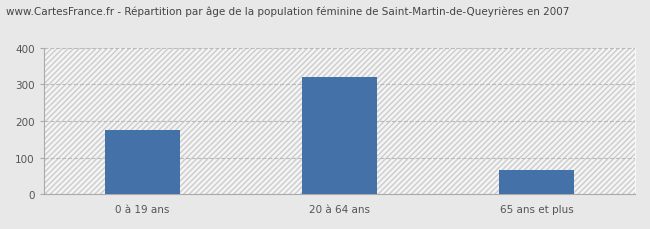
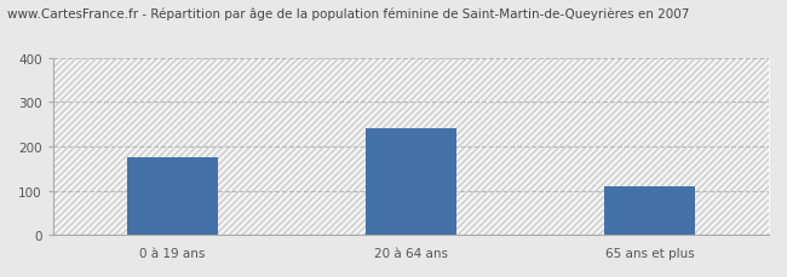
20 à 64 ans: 320 -> 240
65 ans et plus: 65 -> 110
